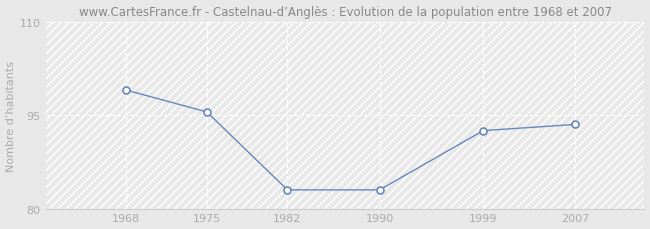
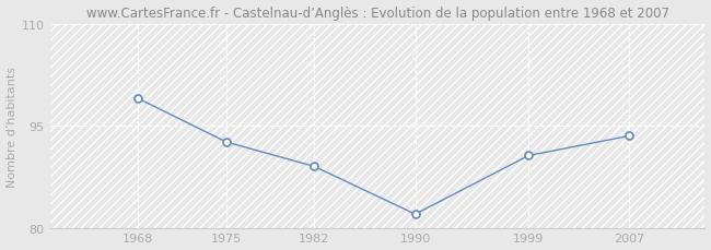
1975: 95.5 -> 92.6
1982: 83.0 -> 89.0
1990: 83.0 -> 82.0
1999: 92.5 -> 90.6
